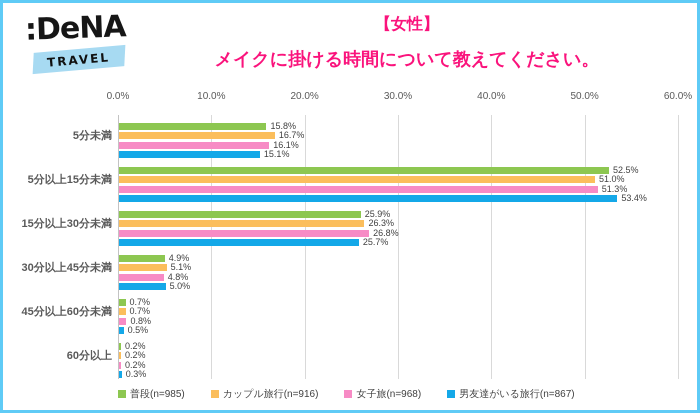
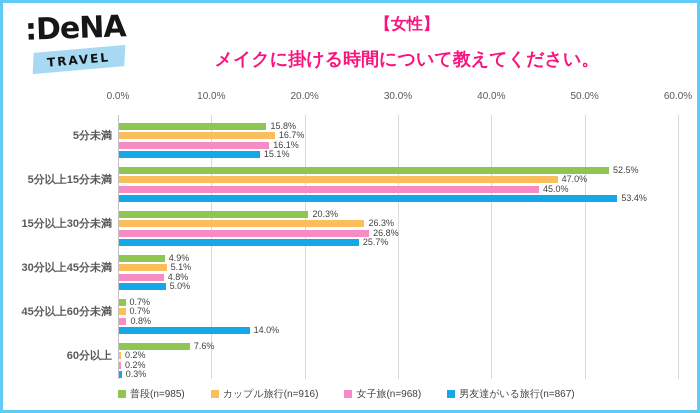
カップル旅行(n=916)/5分以上15分未満: 51.0% -> 47.0%
女子旅(n=968)/5分以上15分未満: 51.3% -> 45.0%
普段(n=985)/15分以上30分未満: 25.9% -> 20.3%
男友達がいる旅行(n=867)/45分以上60分未満: 0.5% -> 14.0%
普段(n=985)/60分以上: 0.2% -> 7.6%
